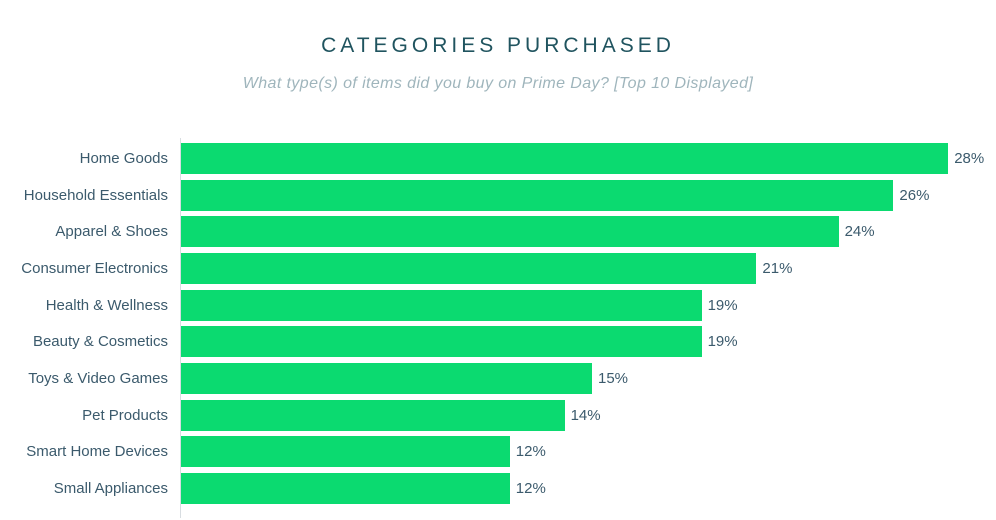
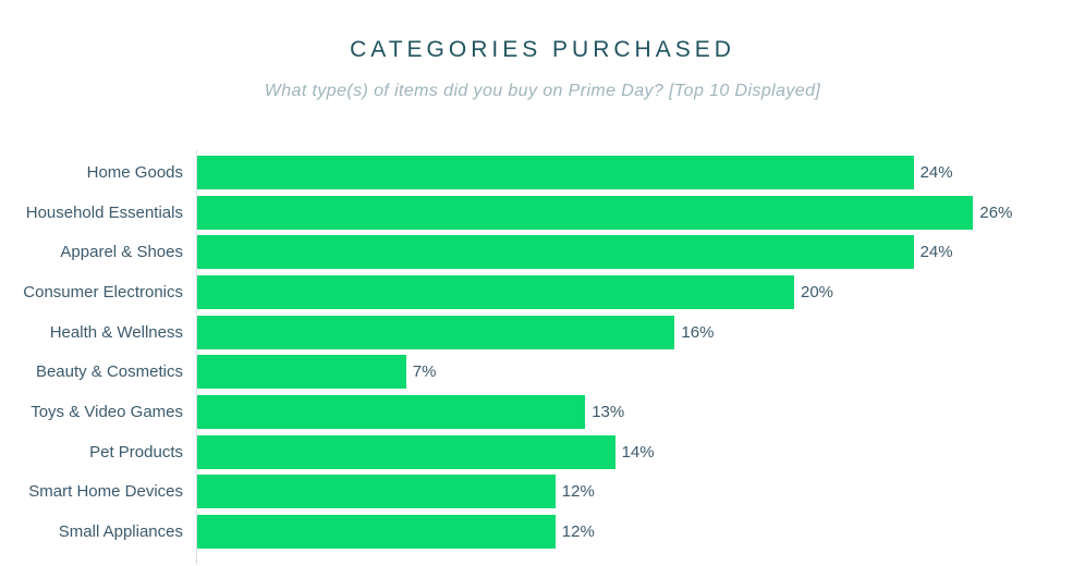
Home Goods: 28% -> 24%
Consumer Electronics: 21% -> 20%
Health & Wellness: 19% -> 16%
Beauty & Cosmetics: 19% -> 7%
Toys & Video Games: 15% -> 13%
